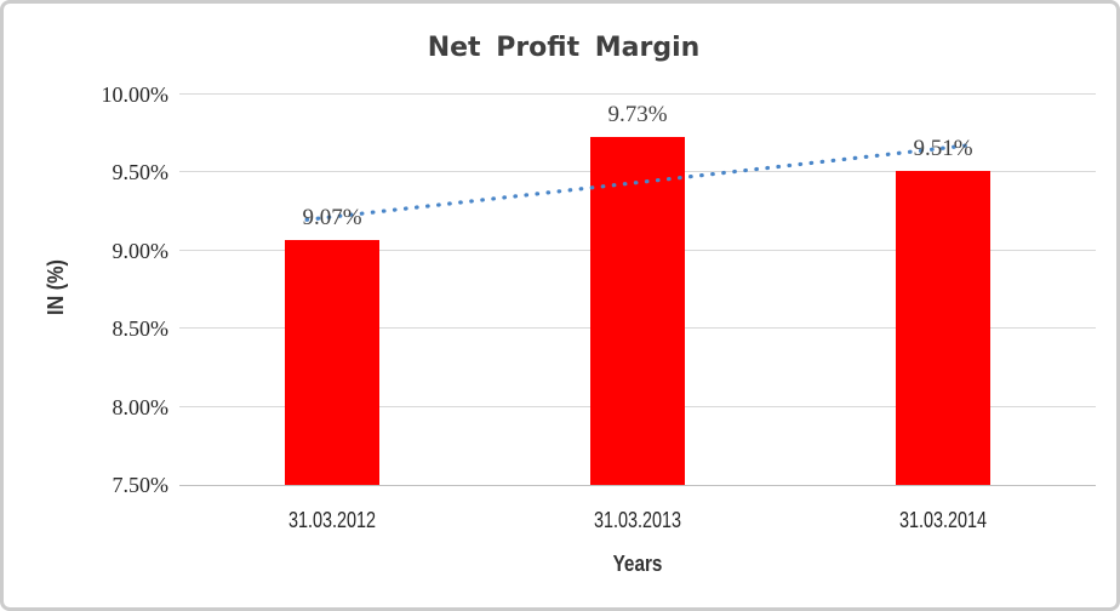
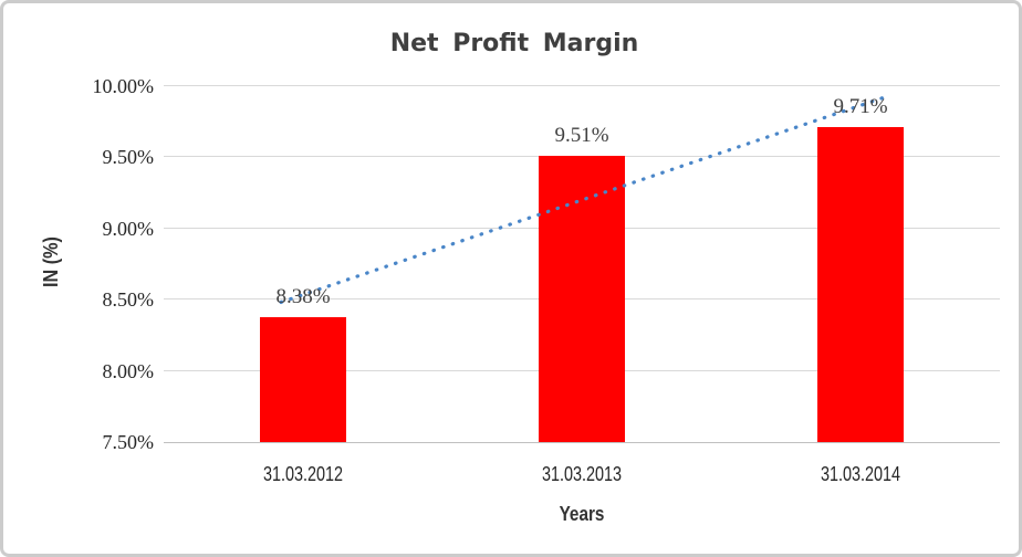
31.03.2012: 9.07% -> 8.38%
31.03.2013: 9.73% -> 9.51%
31.03.2014: 9.51% -> 9.71%
